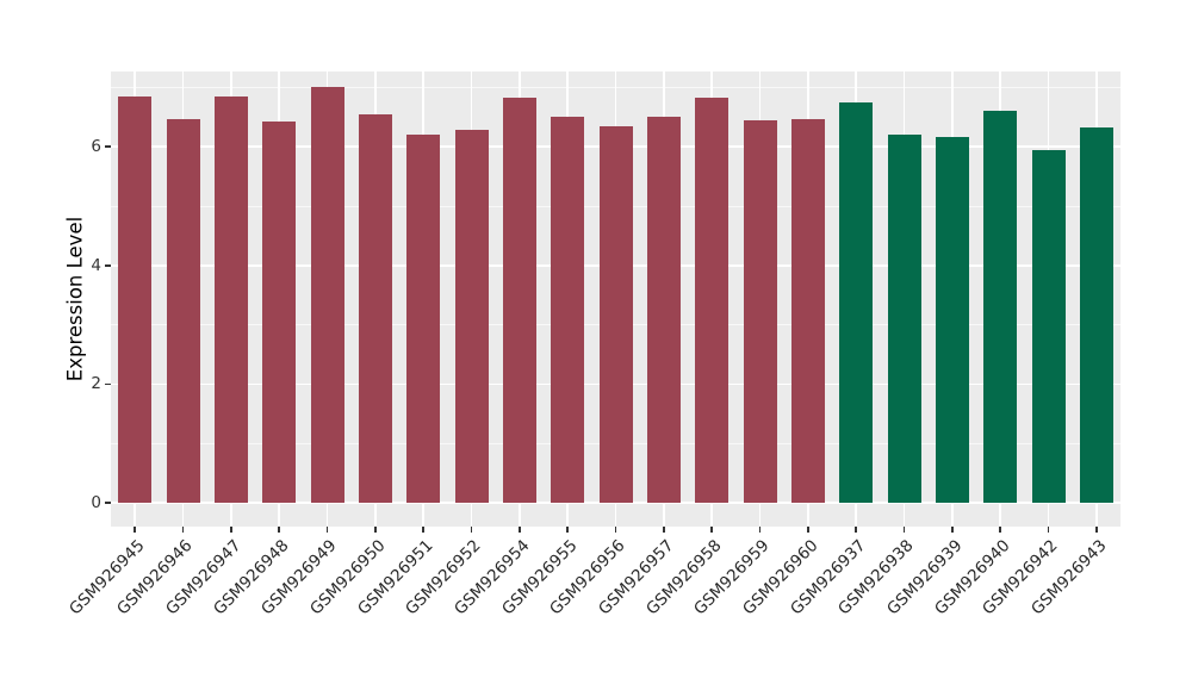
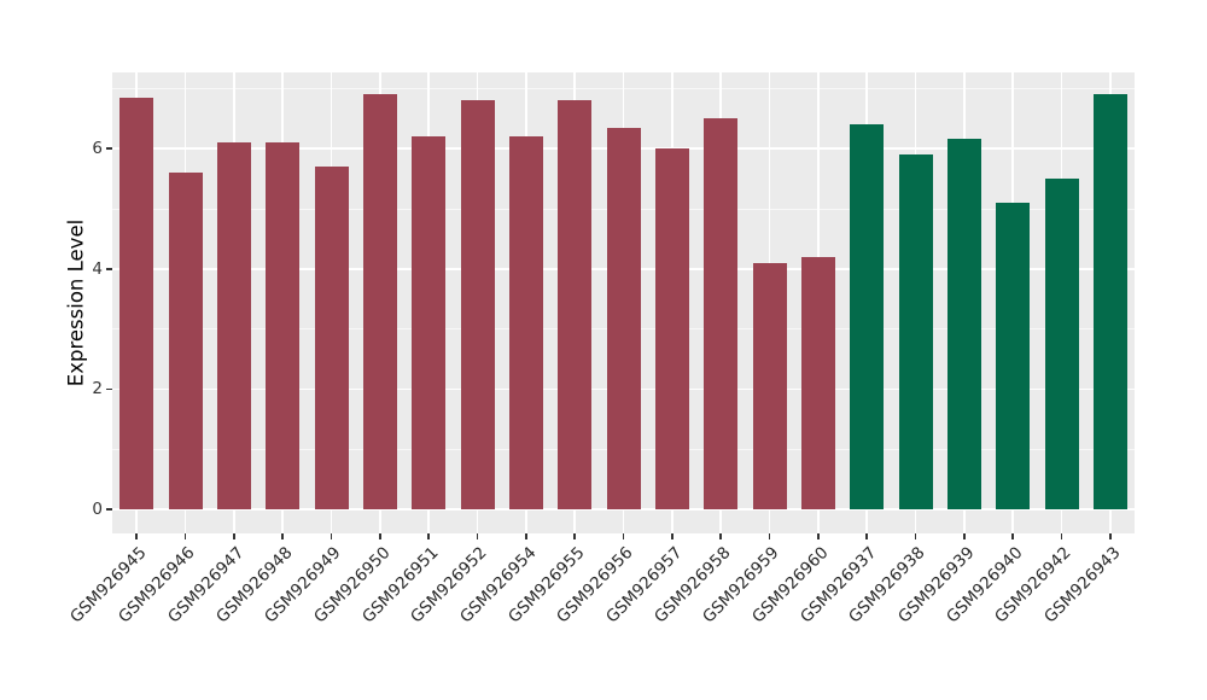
GSM926946: 6.5 -> 5.6
GSM926947: 6.8 -> 6.1
GSM926948: 6.4 -> 6.1
GSM926949: 7.0 -> 5.7
GSM926950: 6.5 -> 6.9
GSM926952: 6.3 -> 6.8
GSM926954: 6.8 -> 6.2
GSM926955: 6.5 -> 6.8
GSM926957: 6.5 -> 6.0
GSM926958: 6.8 -> 6.5
GSM926959: 6.4 -> 4.1
GSM926960: 6.5 -> 4.2
GSM926937: 6.7 -> 6.4
GSM926938: 6.2 -> 5.9
GSM926940: 6.6 -> 5.1
GSM926942: 5.9 -> 5.5
GSM926943: 6.3 -> 6.9
